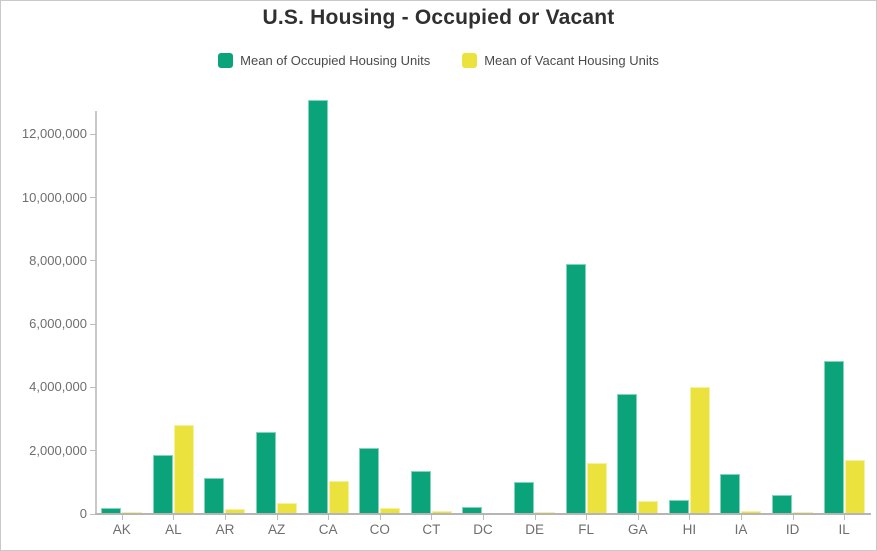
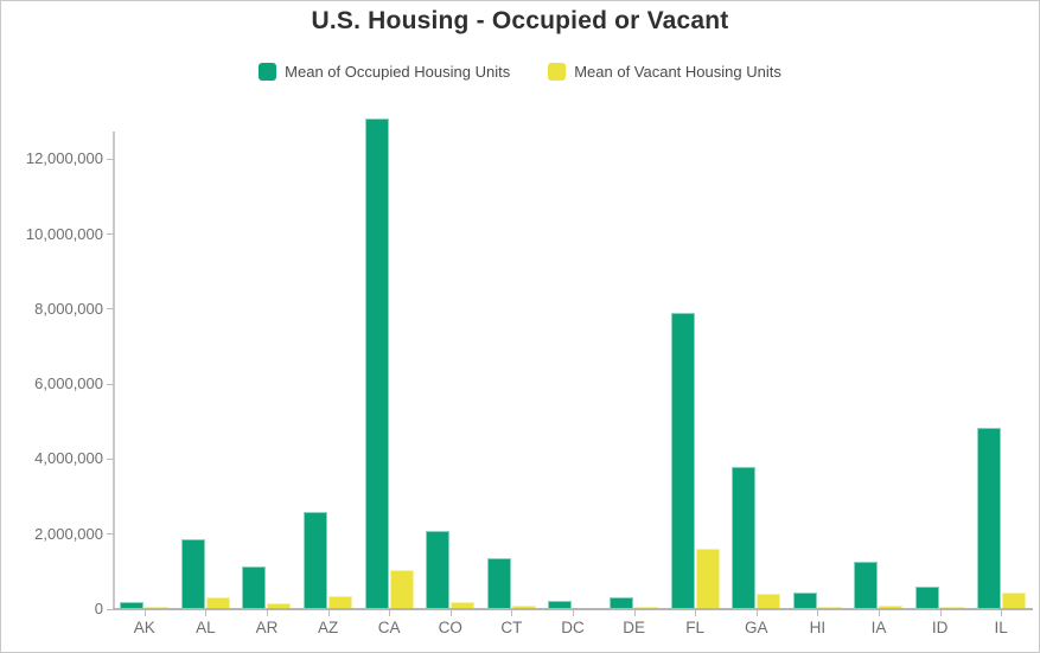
Mean of Vacant Housing Units/AL: 2800000 -> 300000
Mean of Occupied Housing Units/DE: 1000000 -> 300000
Mean of Vacant Housing Units/HI: 4000000 -> 100000
Mean of Vacant Housing Units/IL: 1700000 -> 400000
